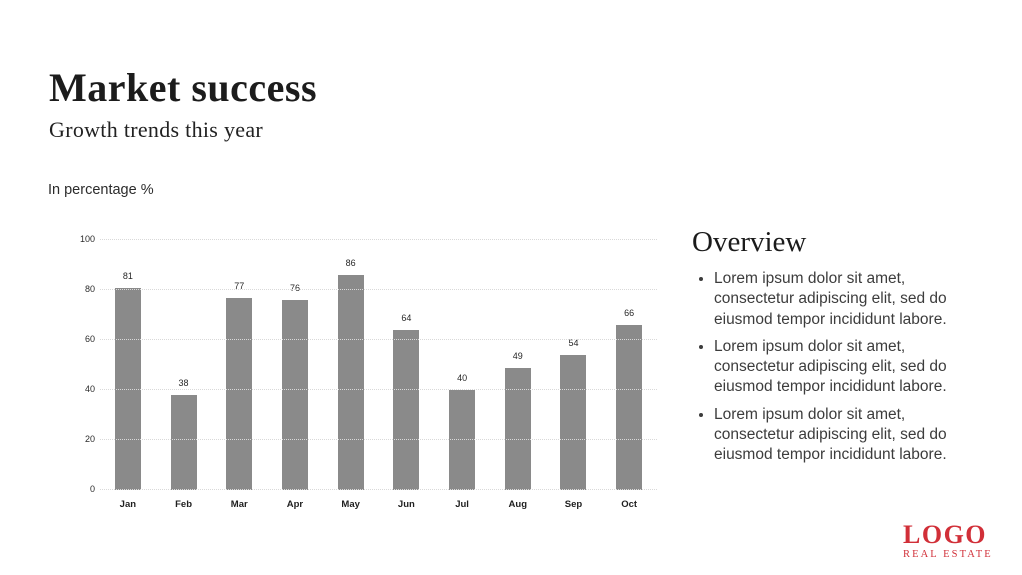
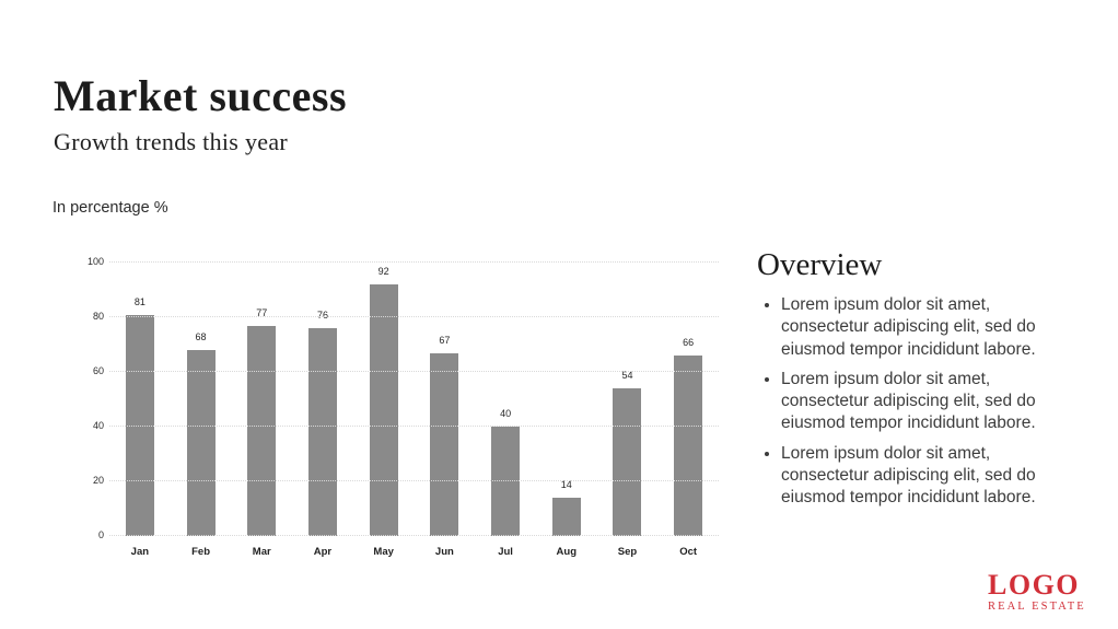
Feb: 38 -> 68
May: 86 -> 92
Jun: 64 -> 67
Aug: 49 -> 14
